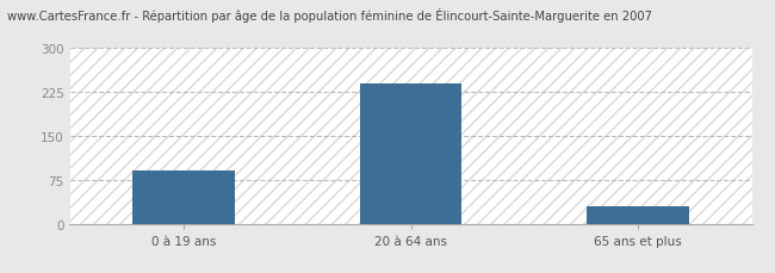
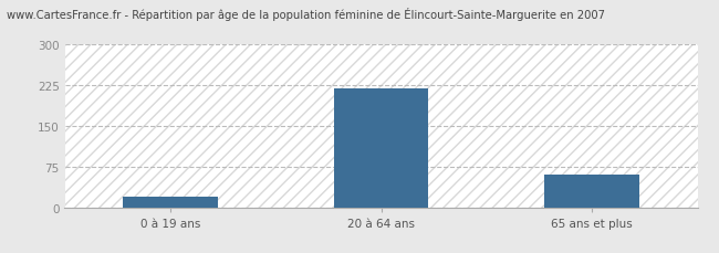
0 à 19 ans: 90 -> 20
20 à 64 ans: 240 -> 220
65 ans et plus: 30 -> 60
